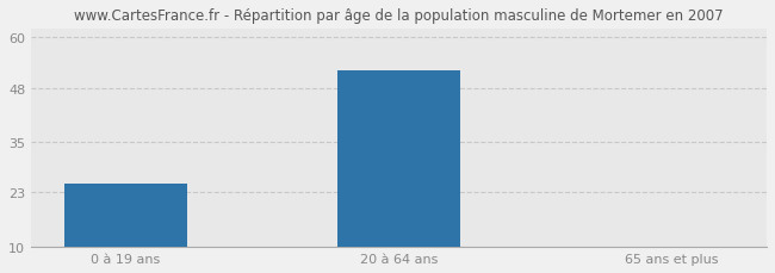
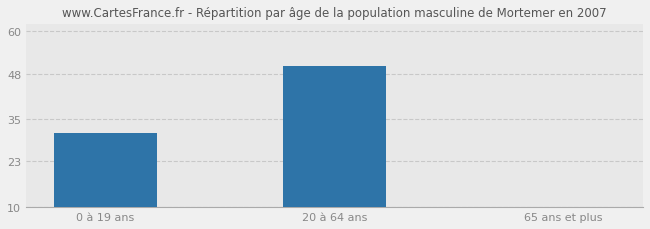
0 à 19 ans: 25 -> 31
20 à 64 ans: 52 -> 50
